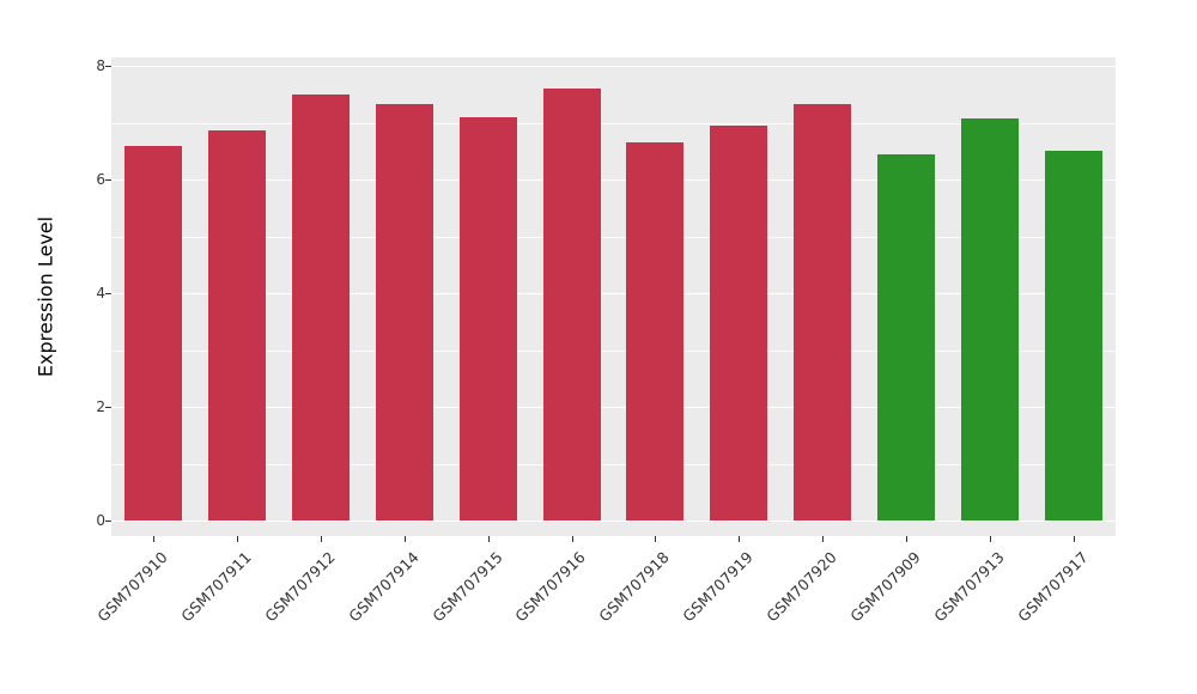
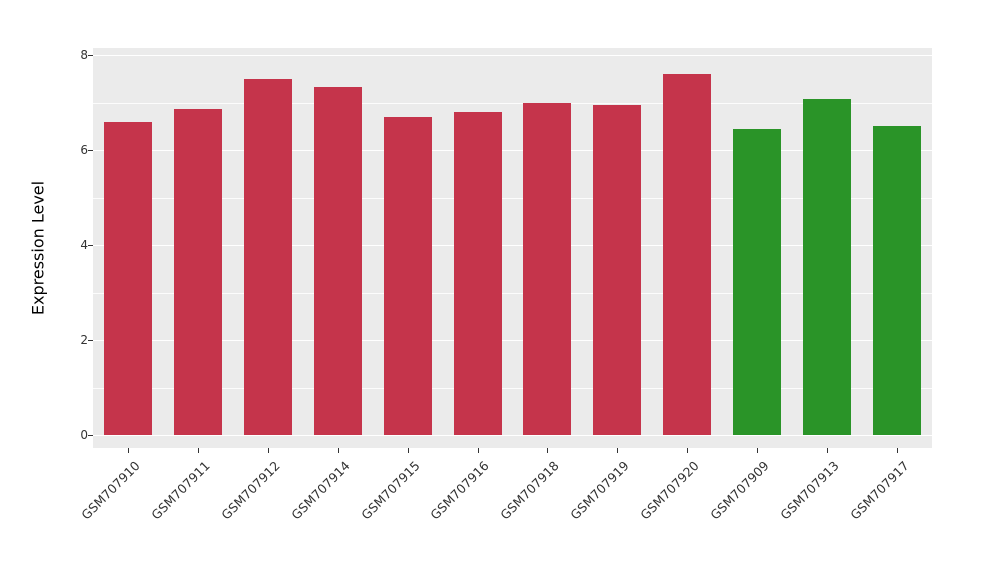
GSM707915: 7.1 -> 6.7
GSM707916: 7.6 -> 6.8
GSM707918: 6.7 -> 7.0
GSM707920: 7.3 -> 7.6
